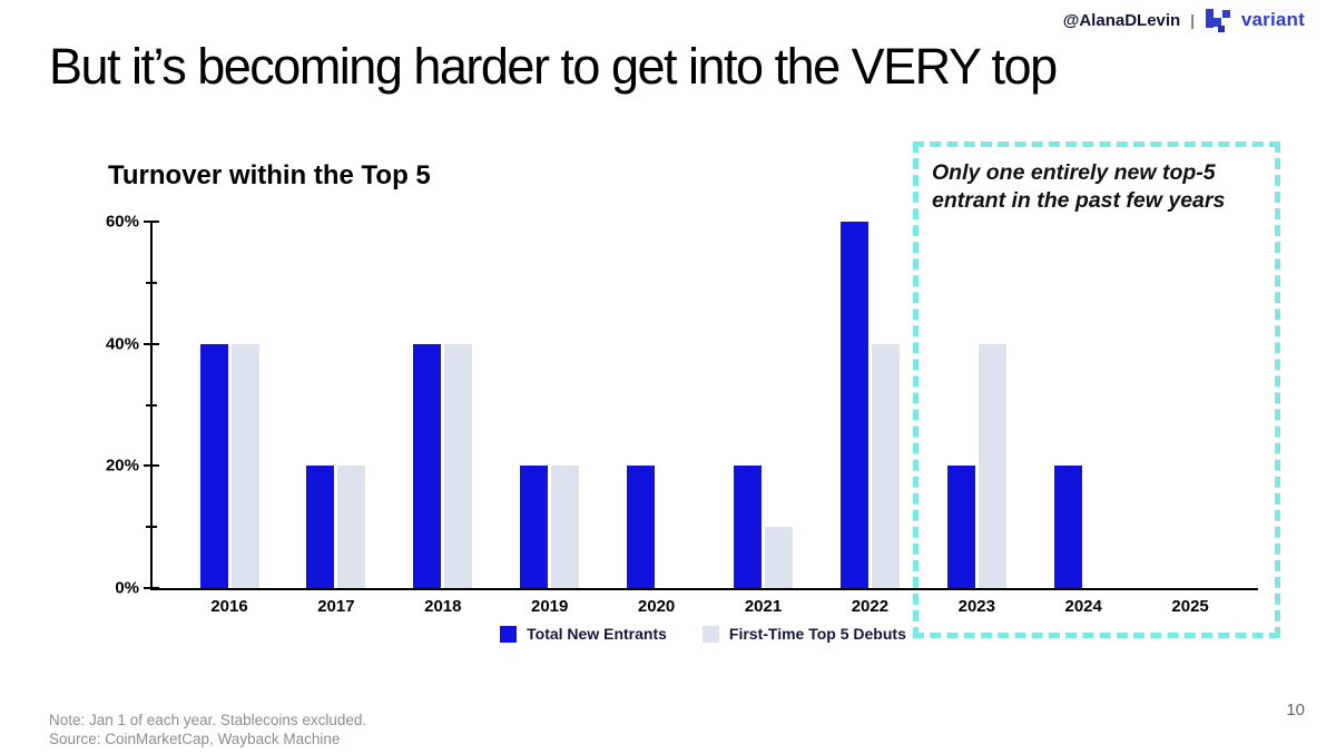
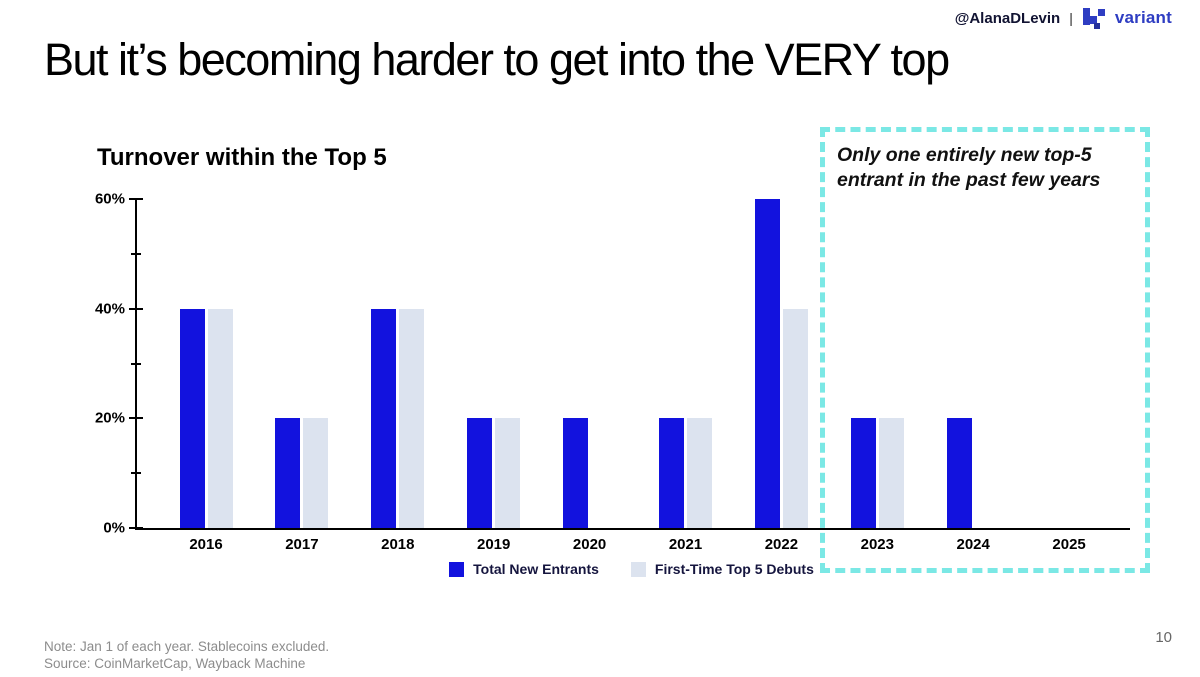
First-Time Top 5 Debuts/2021: 10% -> 20%
First-Time Top 5 Debuts/2023: 40% -> 20%
